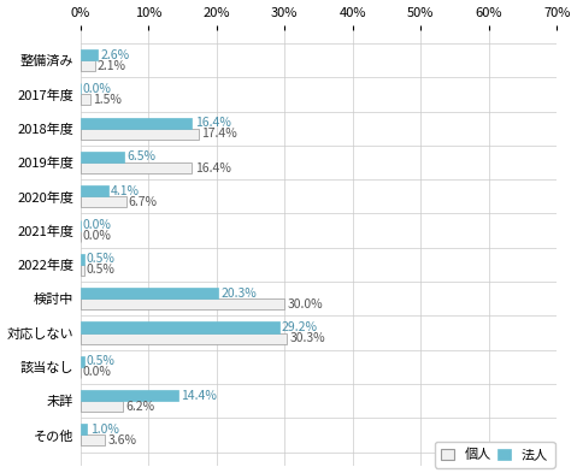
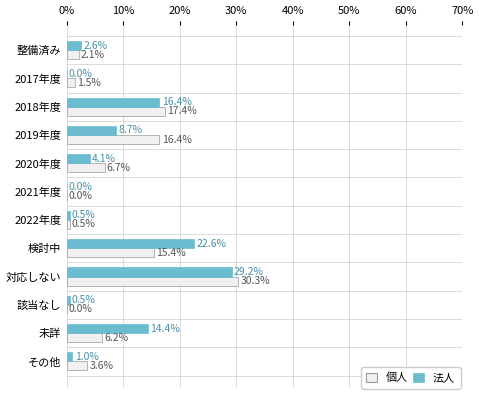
法人/2019年度: 6.5% -> 8.7%
法人/検討中: 20.3% -> 22.6%
個人/検討中: 30.0% -> 15.4%
